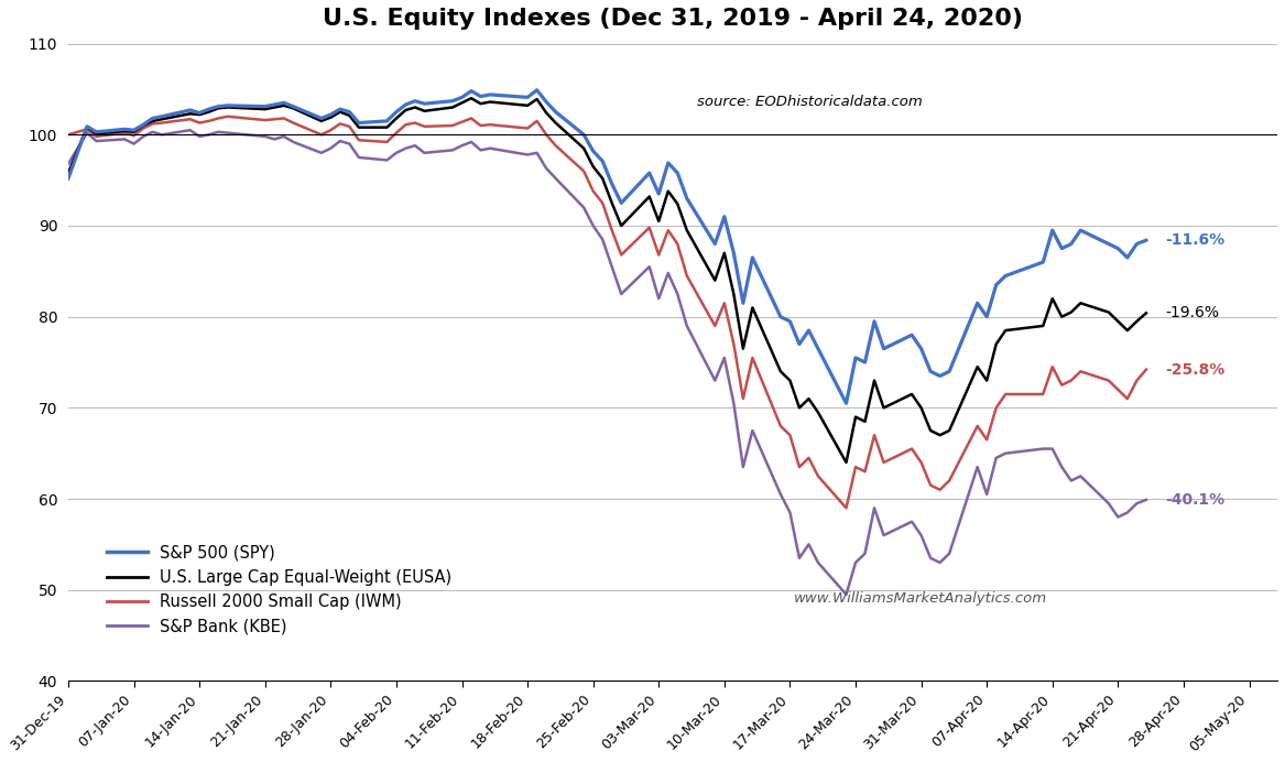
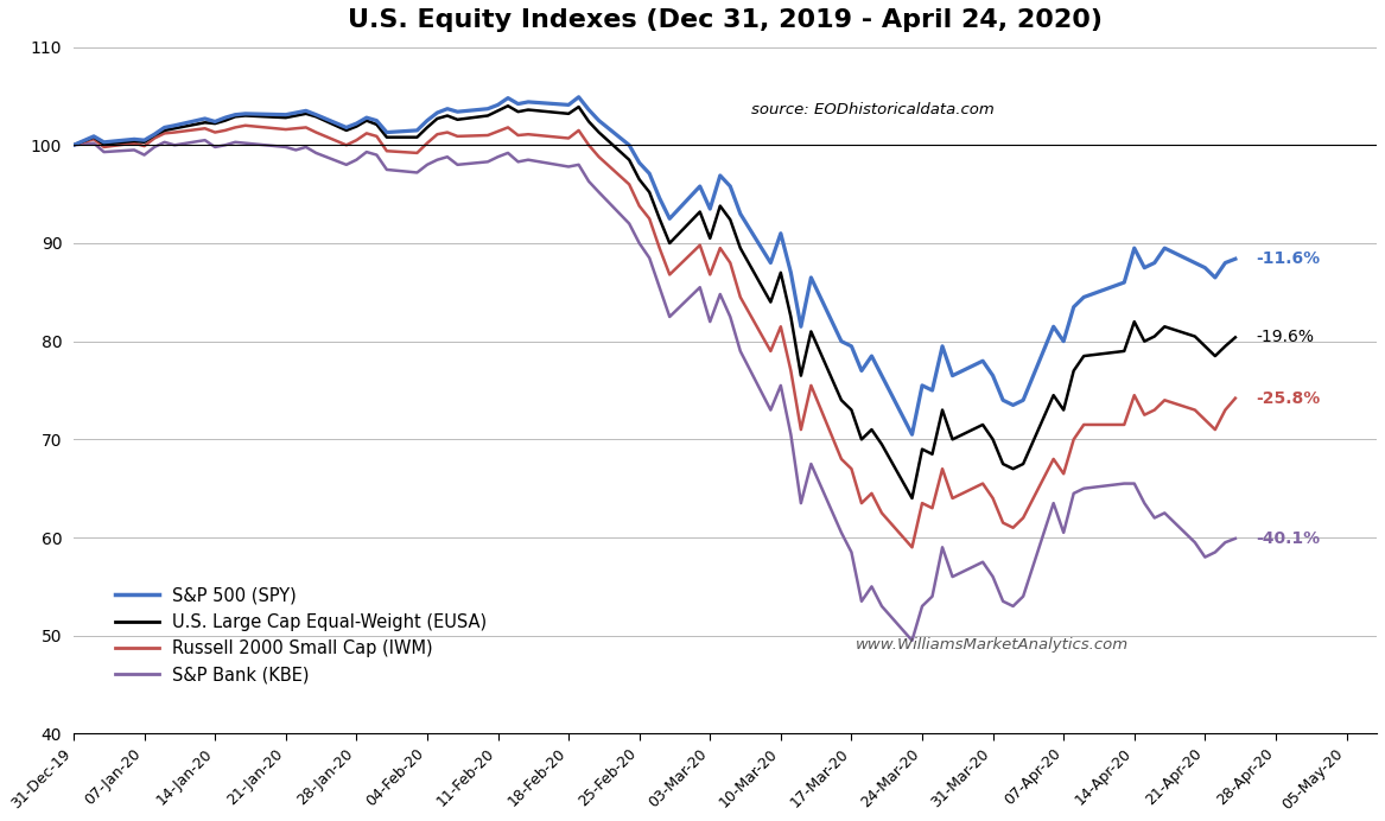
S&P 500 (SPY)/31-Dec-19: 95.2 -> 100.0
U.S. Large Cap Equal-Weight (EUSA)/31-Dec-19: 95.8 -> 100.0
S&P Bank (KBE)/31-Dec-19: 96.8 -> 100.0
